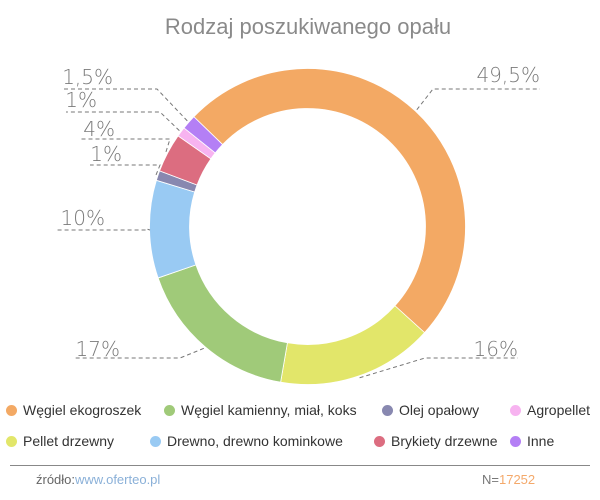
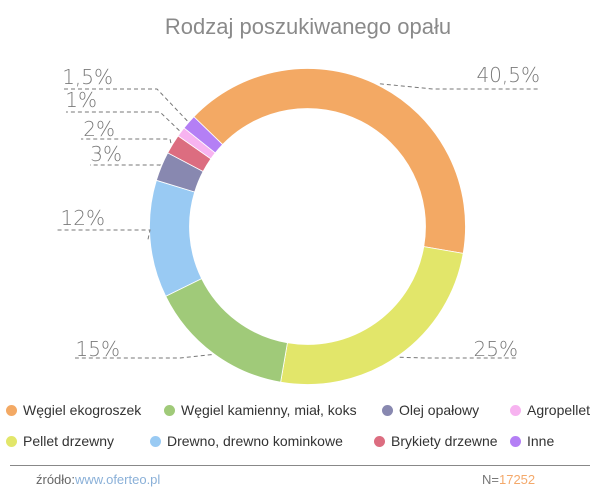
Węgiel ekogroszek: 49,5% -> 40,5%
Pellet drzewny: 16% -> 25%
Węgiel kamienny, miał, koks: 17% -> 15%
Drewno, drewno kominkowe: 10% -> 12%
Olej opałowy: 1% -> 3%
Brykiety drzewne: 4% -> 2%
